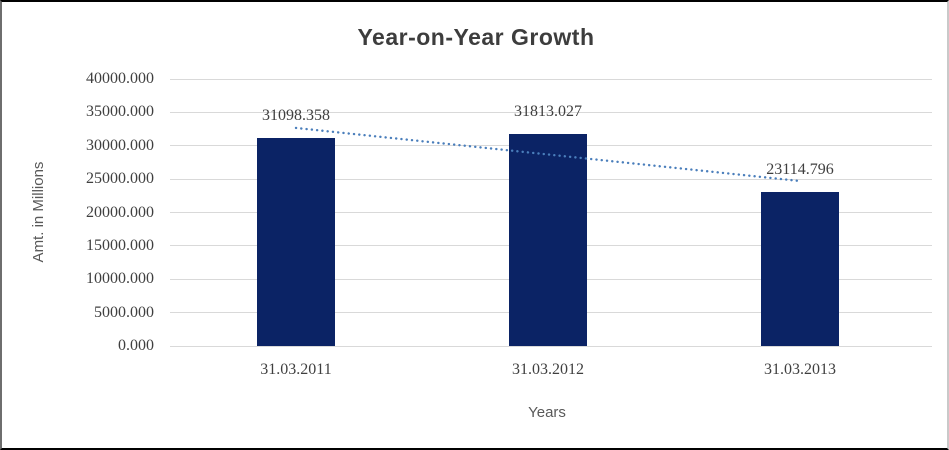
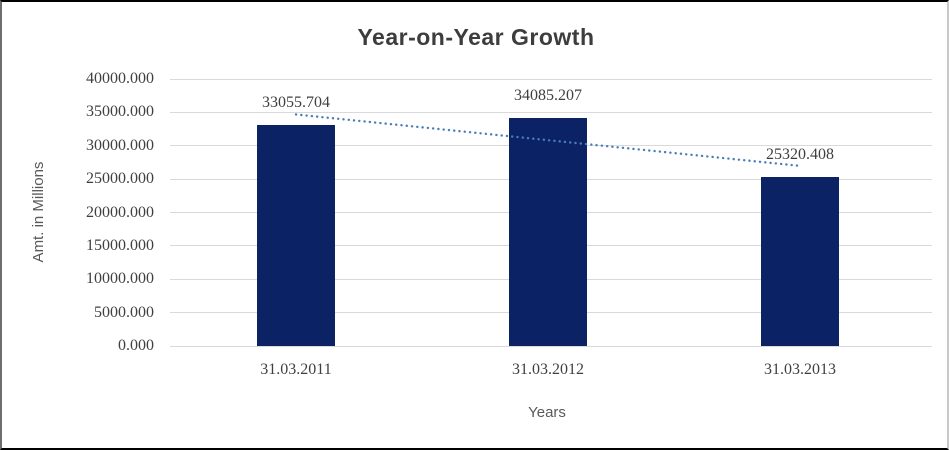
31.03.2011: 31098.358 -> 33055.704
31.03.2012: 31813.027 -> 34085.207
31.03.2013: 23114.796 -> 25320.408
